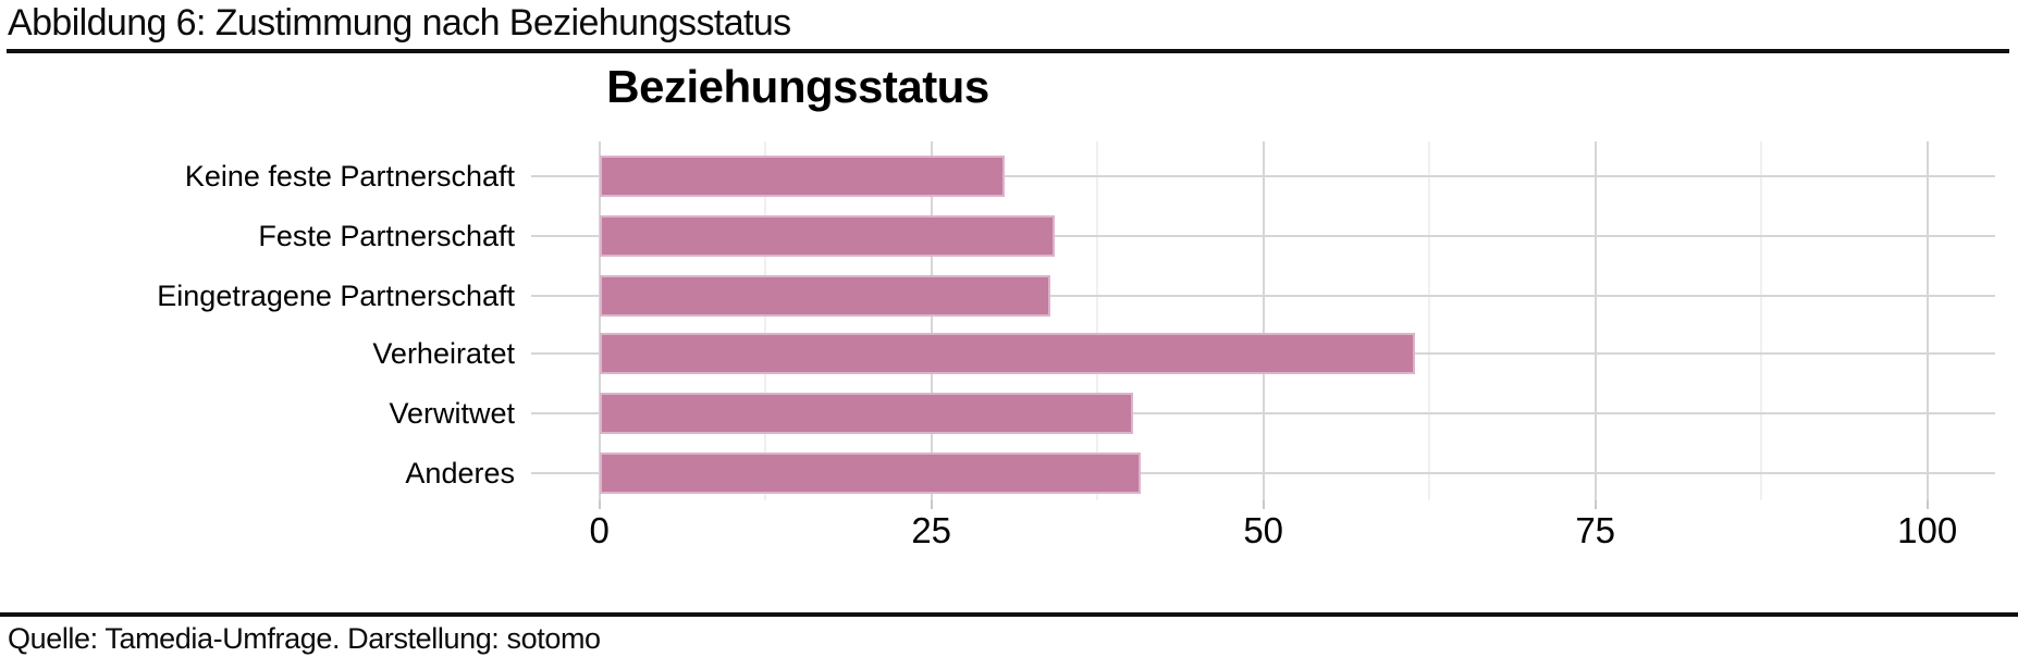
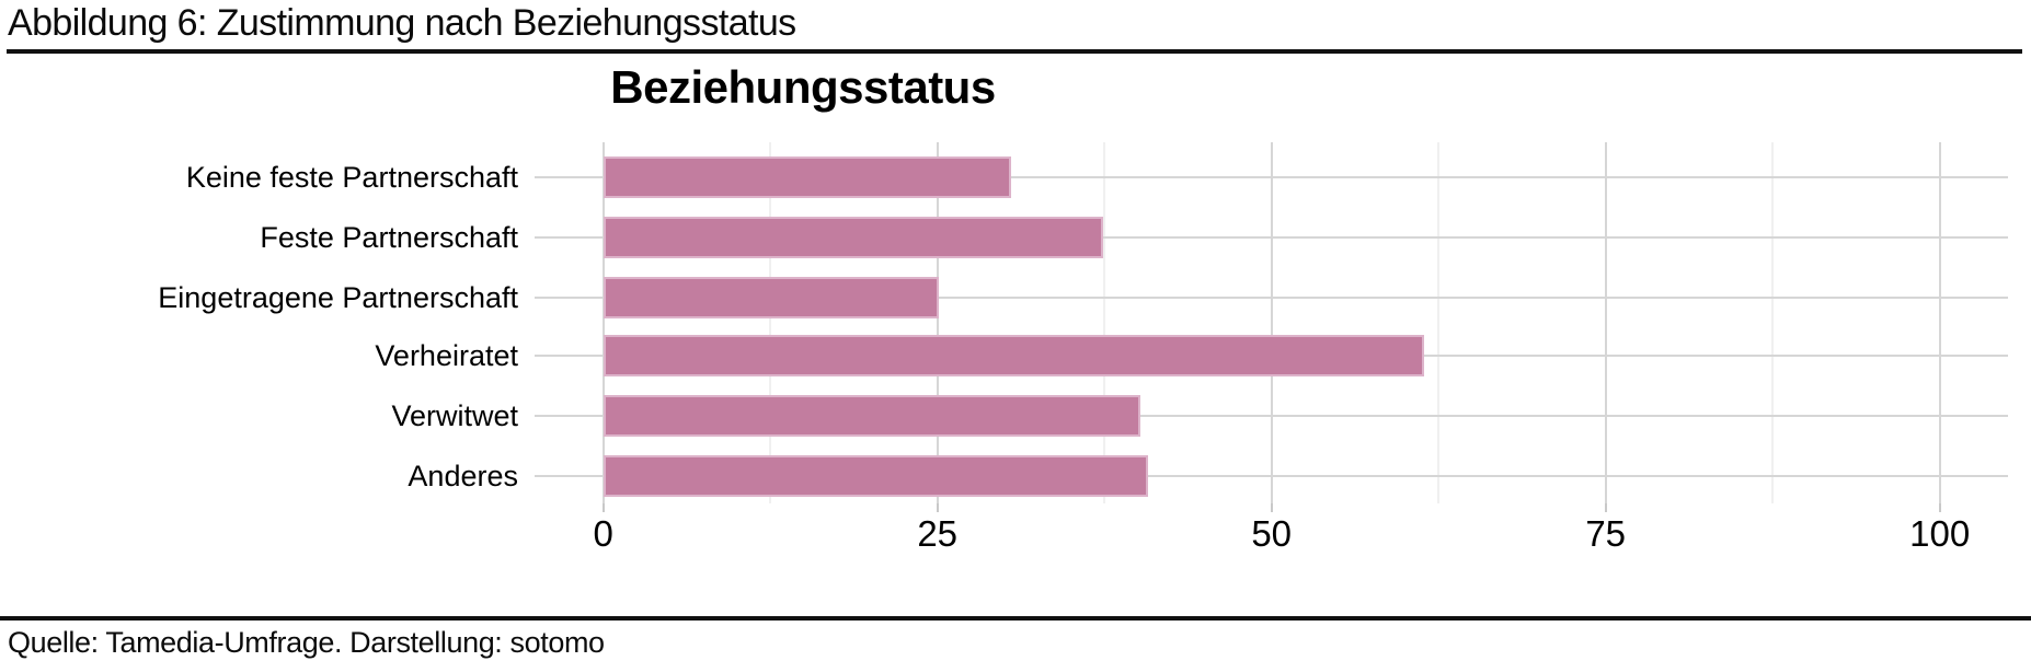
Feste Partnerschaft: 34.3 -> 37.4
Eingetragene Partnerschaft: 33.9 -> 25.1
